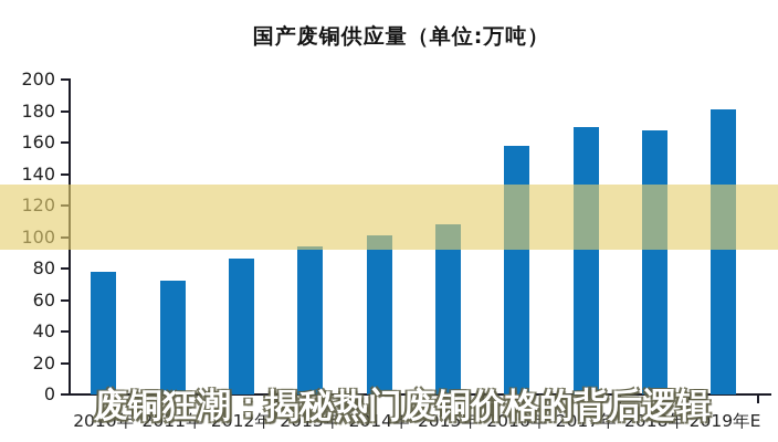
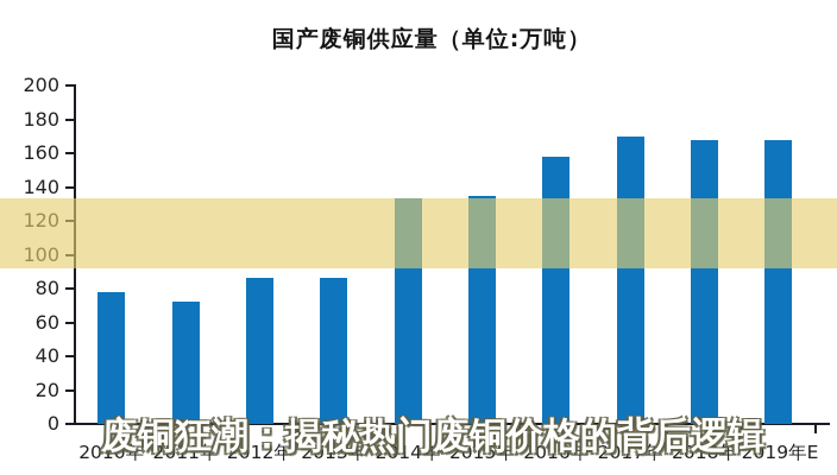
2013年: 94 -> 86
2014年: 101 -> 133
2015年: 108 -> 135
2019年E: 181 -> 168
